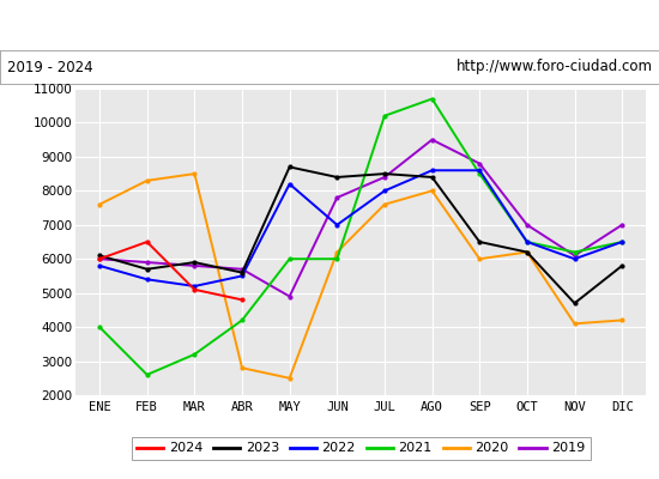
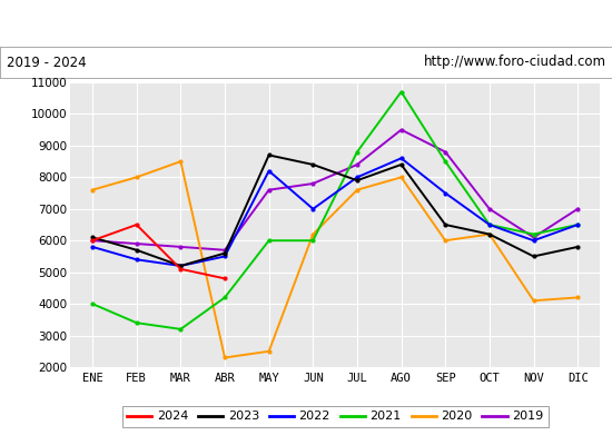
2021/FEB: 2600 -> 3400
2020/FEB: 8300 -> 8000
2023/MAR: 5900 -> 5200
2020/ABR: 2800 -> 2300
2019/MAY: 4900 -> 7600
2023/JUL: 8500 -> 7900
2021/JUL: 10200 -> 8800
2022/SEP: 8600 -> 7500
2023/NOV: 4700 -> 5500
